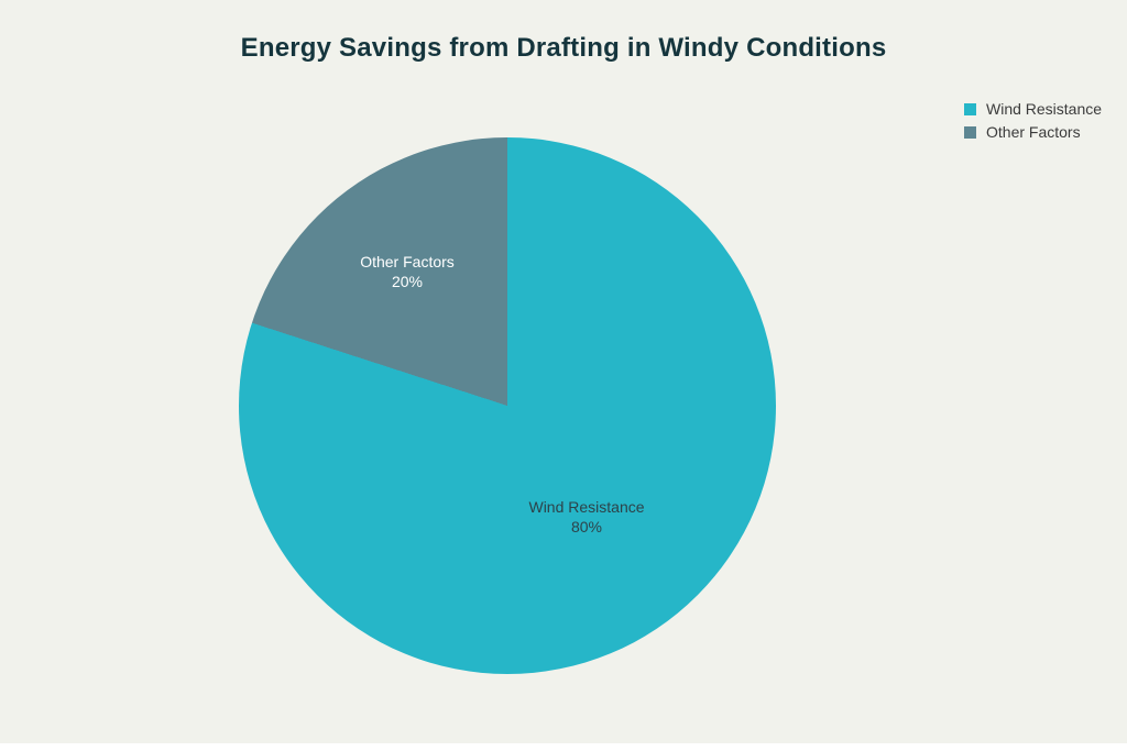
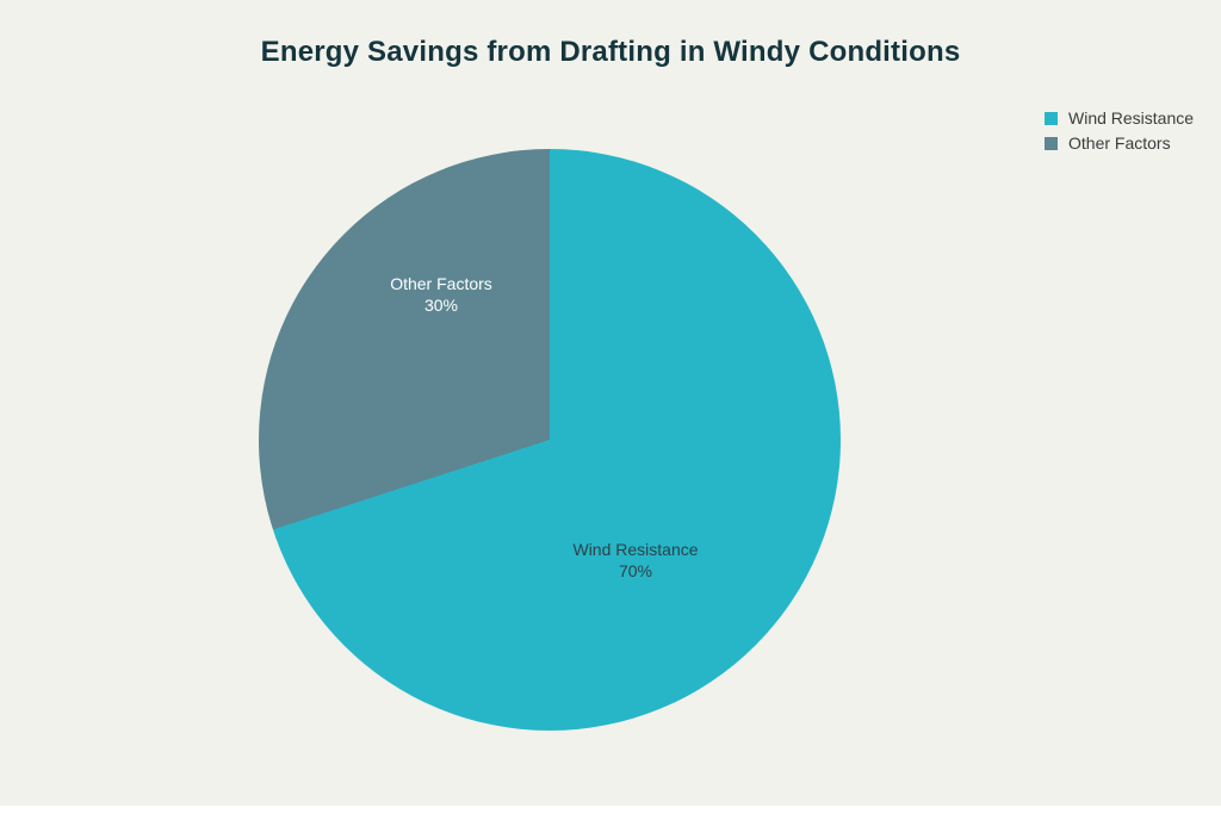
Wind Resistance: 80% -> 70%
Other Factors: 20% -> 30%
